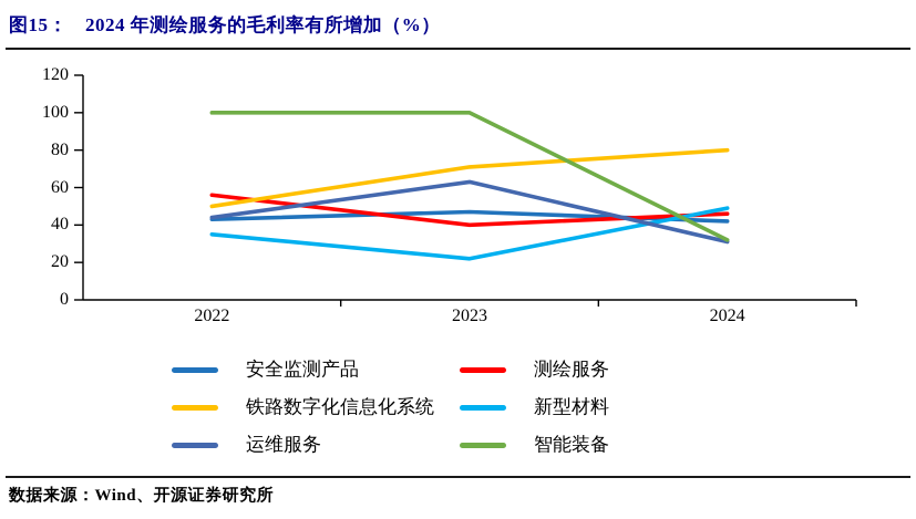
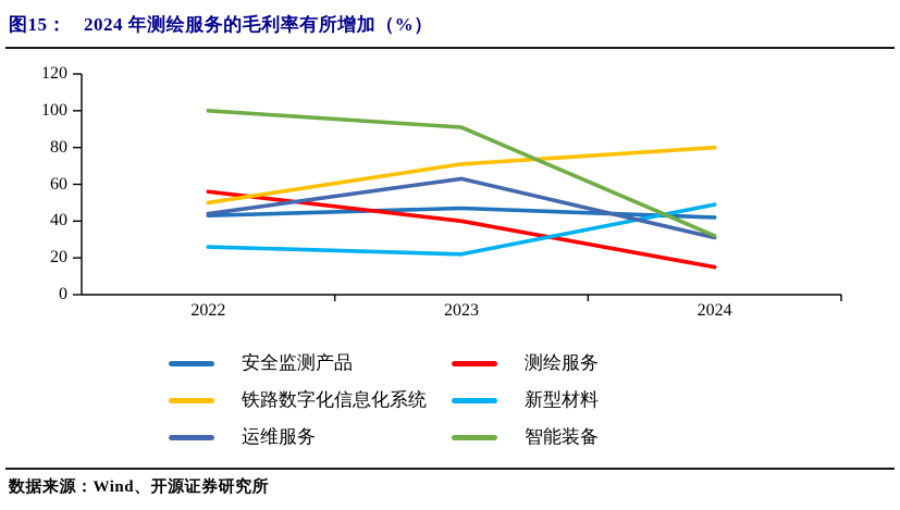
新型材料/2022: 35 -> 26
智能装备/2023: 100 -> 91
测绘服务/2024: 46 -> 15
